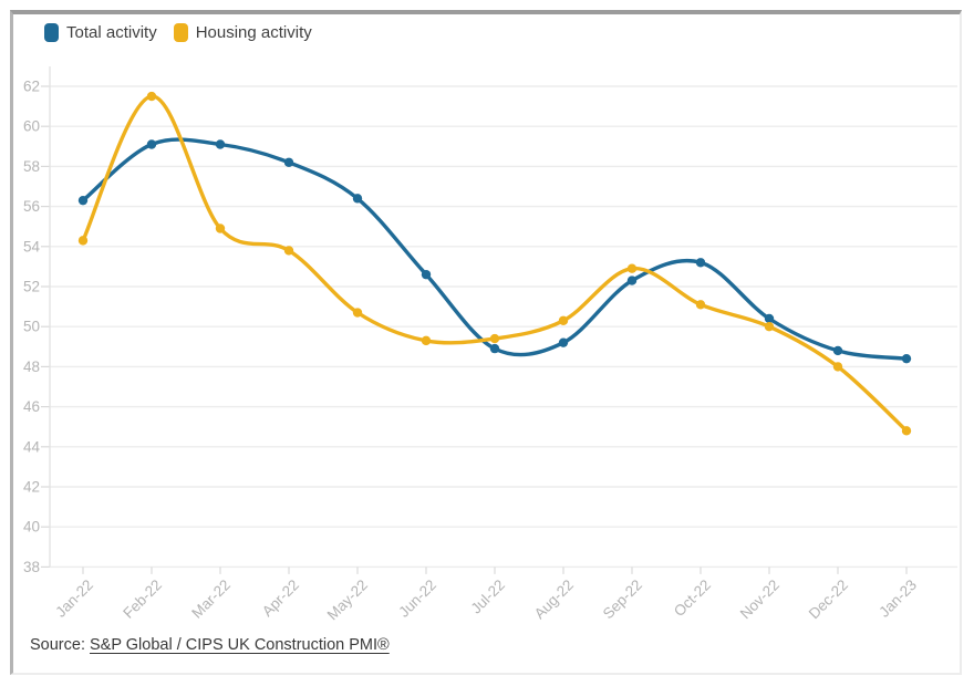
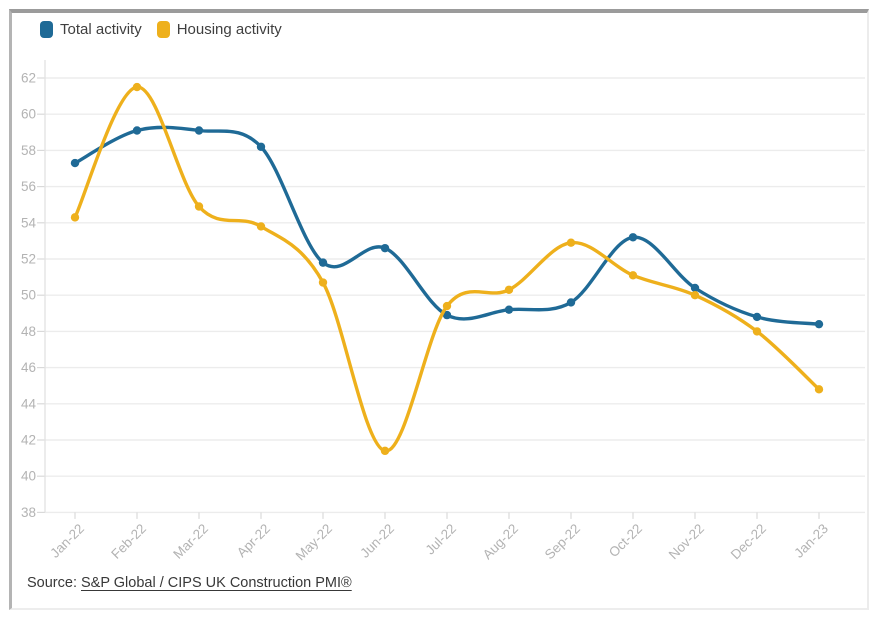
Total activity/Jan-22: 56.3 -> 57.3
Total activity/May-22: 56.4 -> 51.8
Housing activity/Jun-22: 49.3 -> 41.4
Total activity/Sep-22: 52.3 -> 49.6
